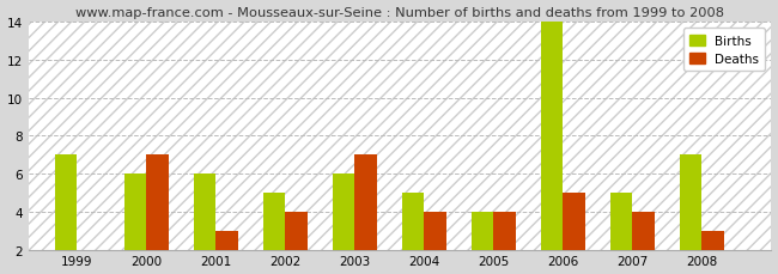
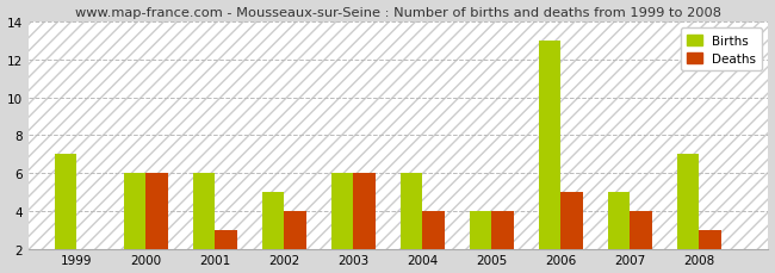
Deaths/2000: 7 -> 6
Deaths/2003: 7 -> 6
Births/2004: 5 -> 6
Births/2006: 14 -> 13
